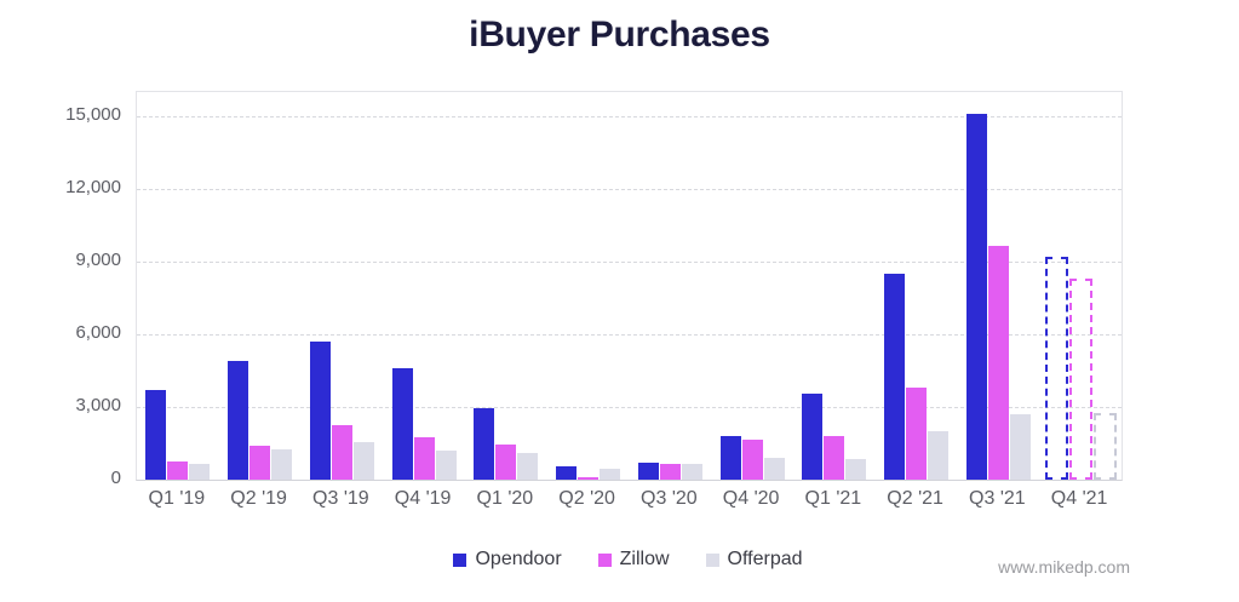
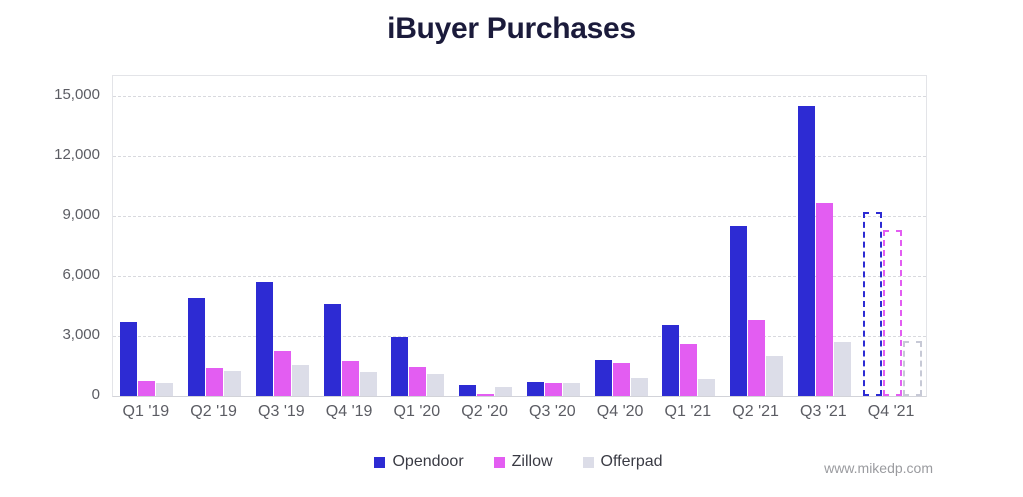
Zillow/Q1 '21: 1800 -> 2600
Opendoor/Q3 '21: 15100 -> 14500
